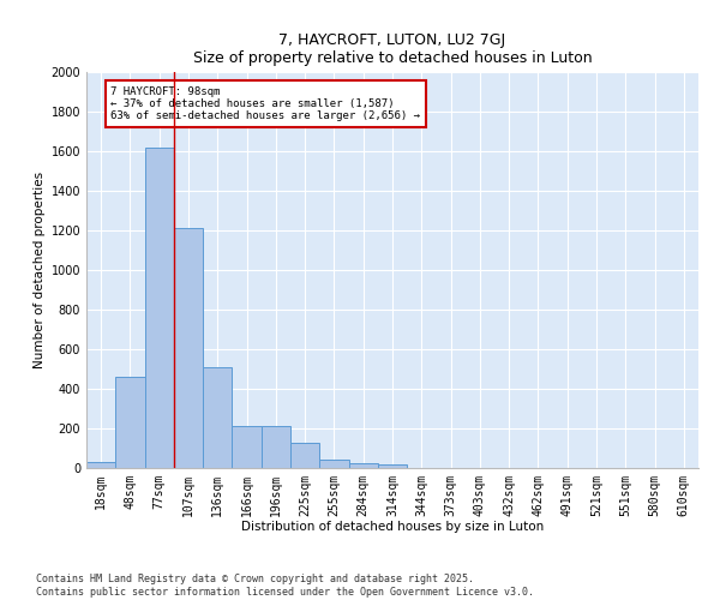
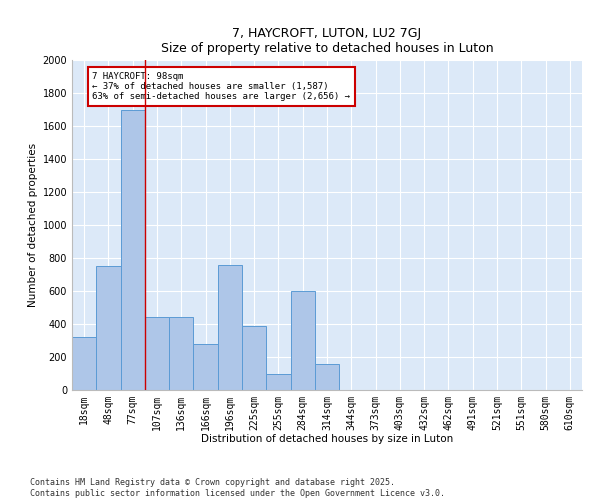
18sqm: 30 -> 320
48sqm: 460 -> 750
77sqm: 1620 -> 1700
107sqm: 1210 -> 440
136sqm: 510 -> 440
166sqm: 220 -> 280
196sqm: 220 -> 760
225sqm: 130 -> 390
255sqm: 40 -> 100
284sqm: 20 -> 600
314sqm: 20 -> 160
